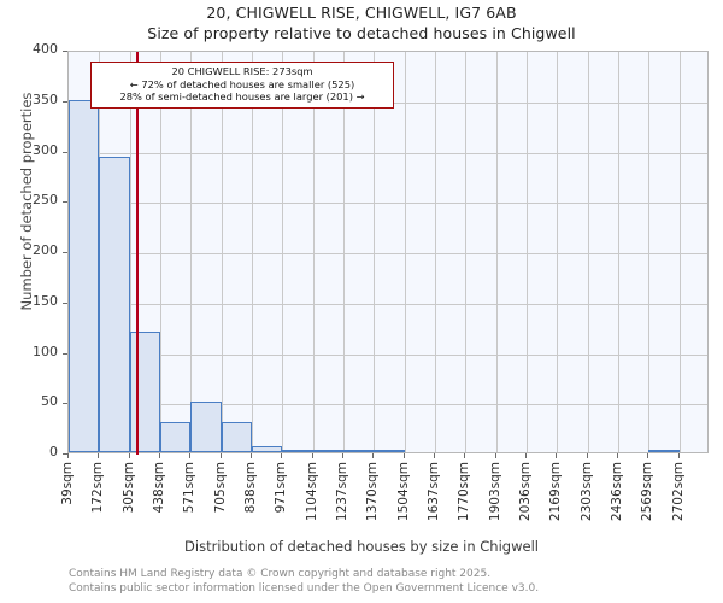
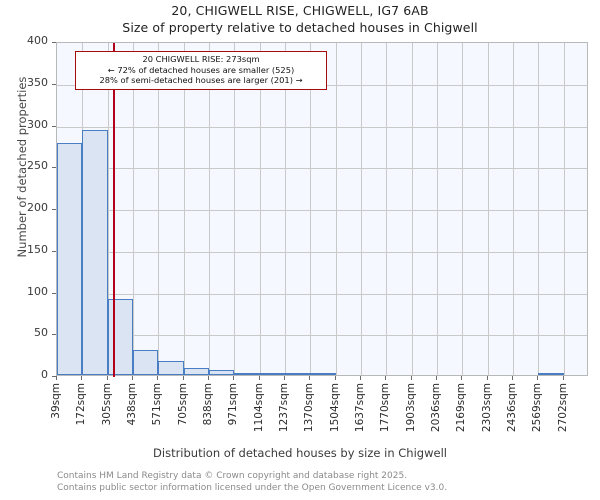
39sqm: 350 -> 280
305sqm: 120 -> 90
571sqm: 50 -> 20
705sqm: 30 -> 10
